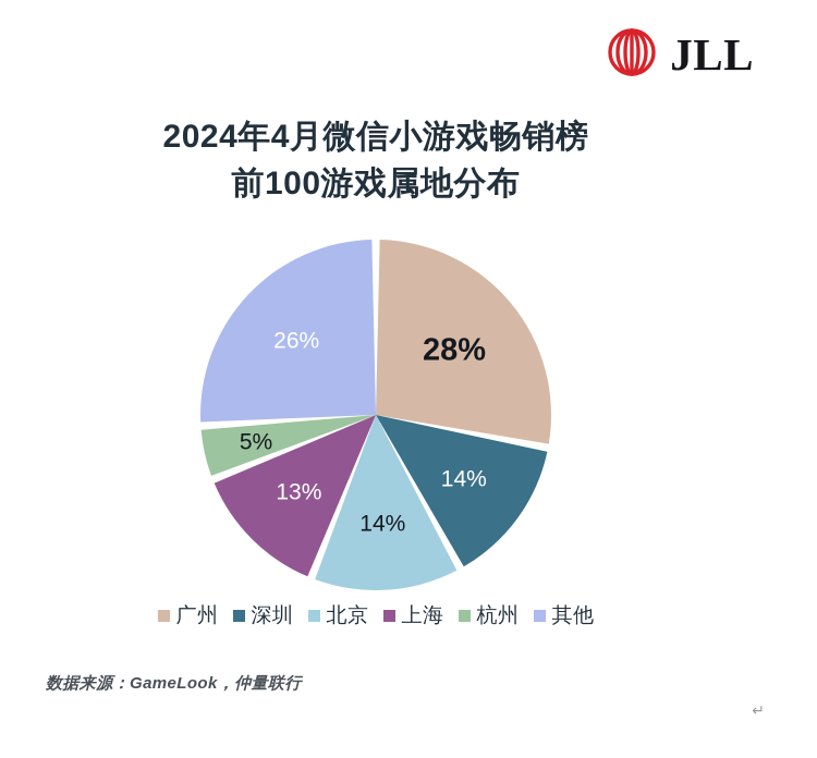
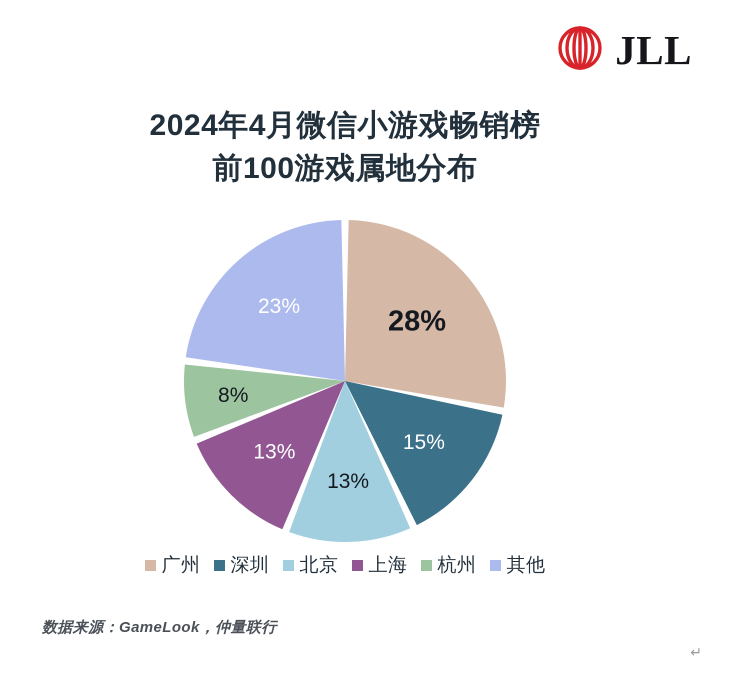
深圳: 14% -> 15%
北京: 14% -> 13%
杭州: 5% -> 8%
其他: 26% -> 23%
